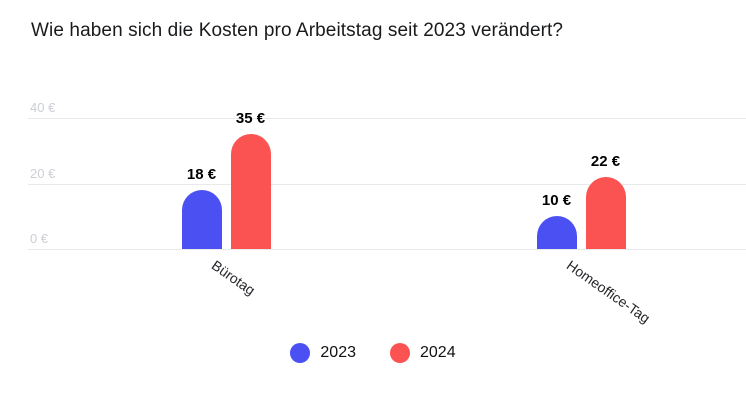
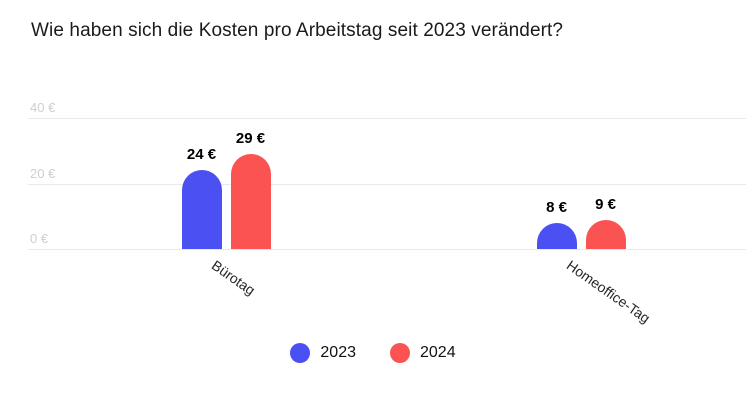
2023/Bürotag: 18 -> 24
2024/Bürotag: 35 -> 29
2023/Homeoffice-Tag: 10 -> 8
2024/Homeoffice-Tag: 22 -> 9
